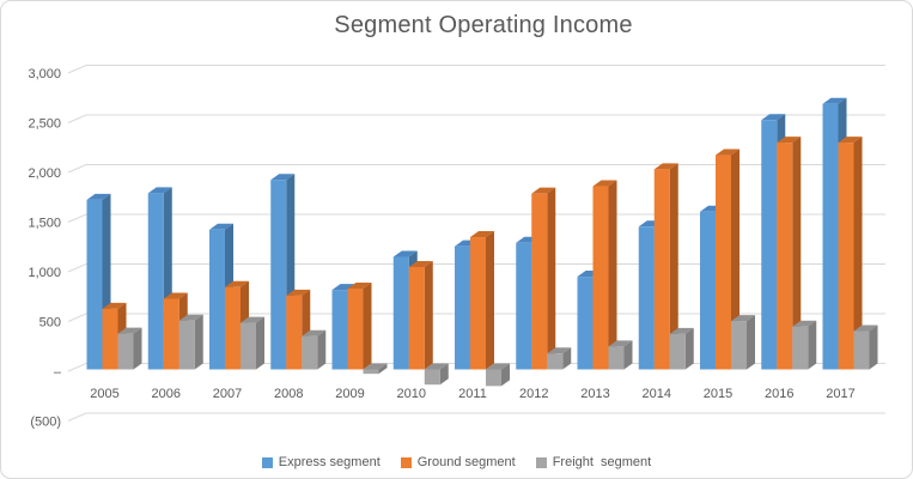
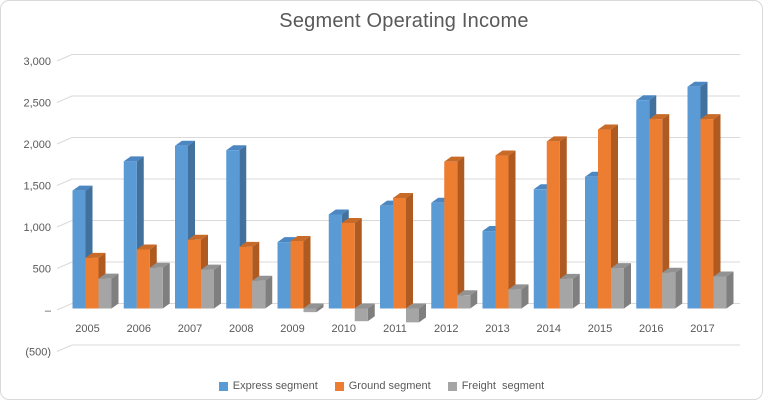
Express segment/2005: 1700 -> 1400
Express segment/2007: 1400 -> 2000
